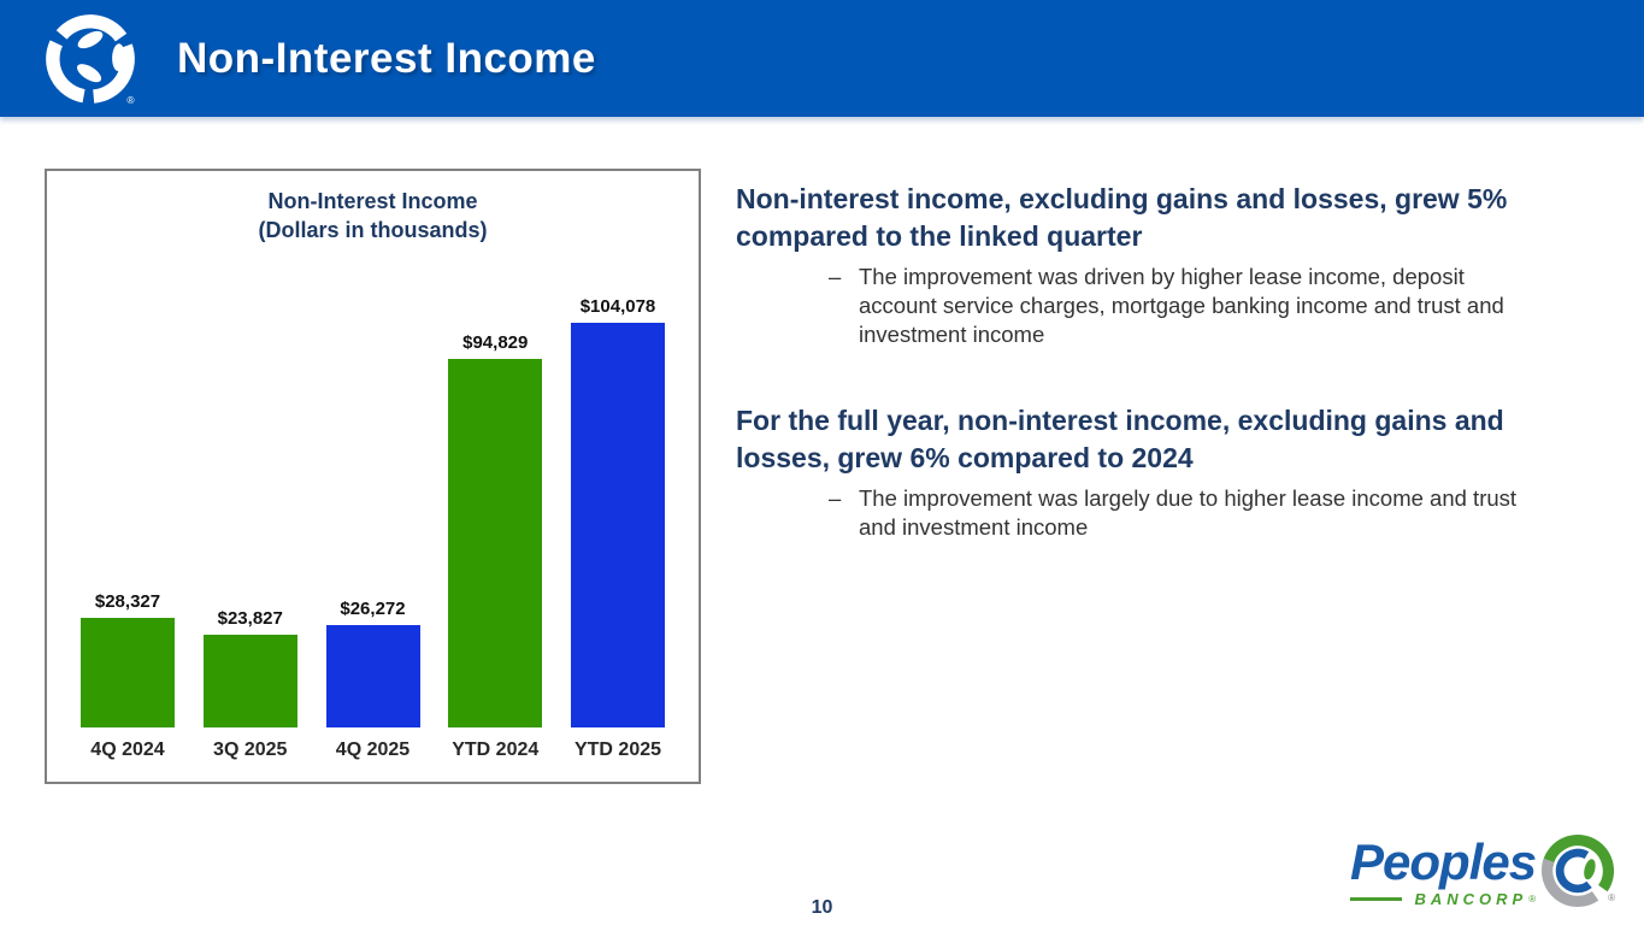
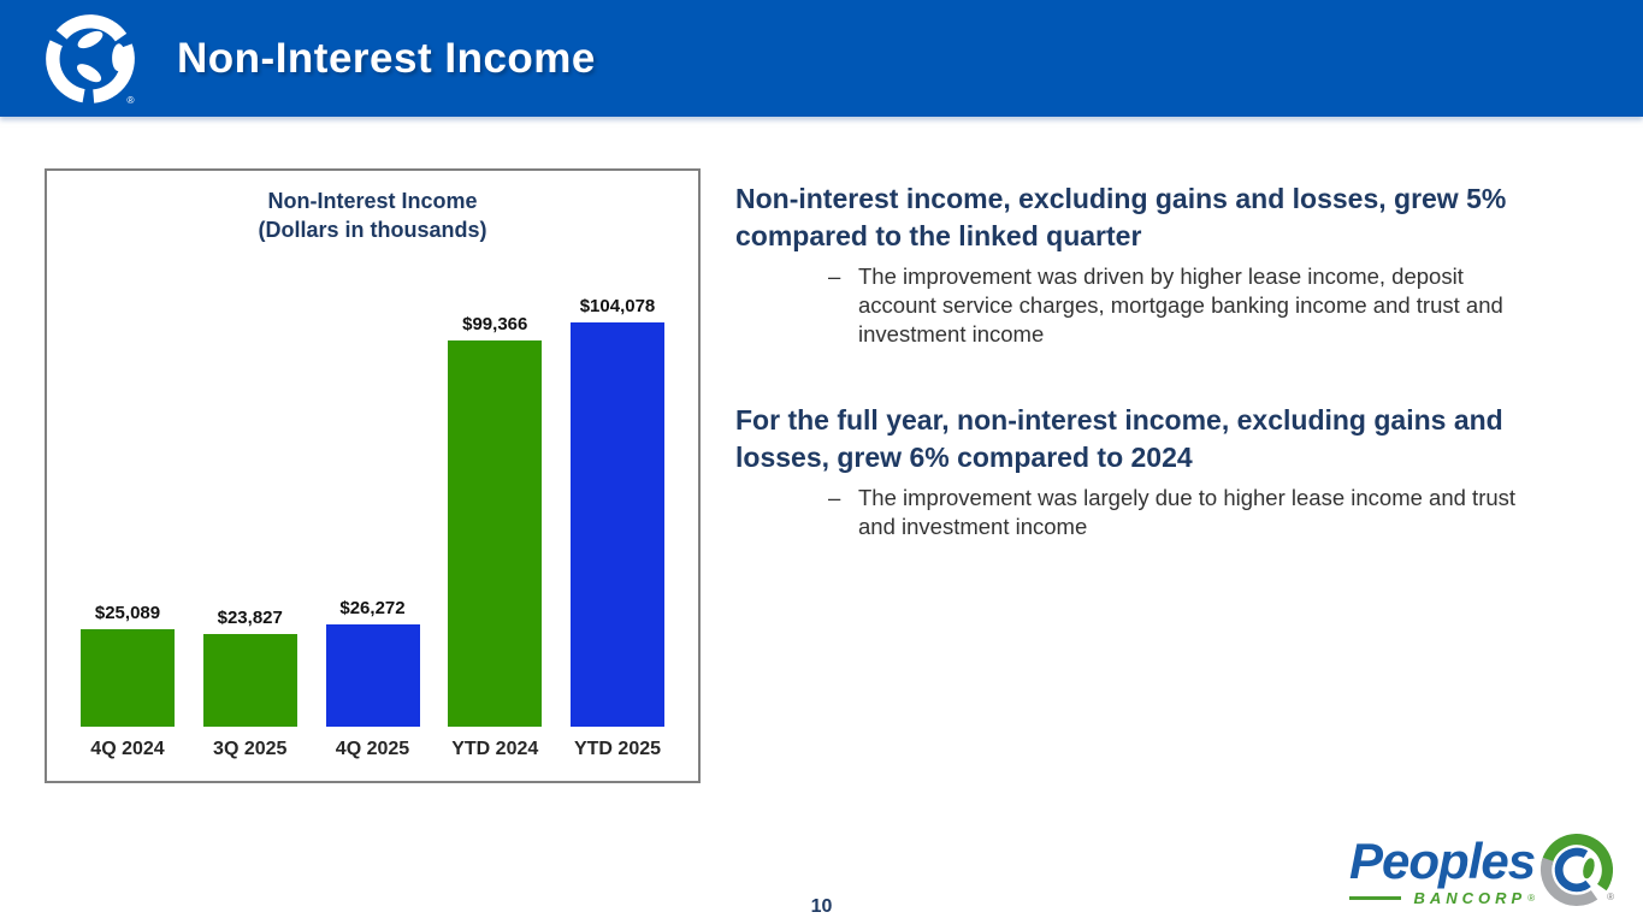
4Q 2024: $28,327 -> $25,089
YTD 2024: $94,829 -> $99,366
